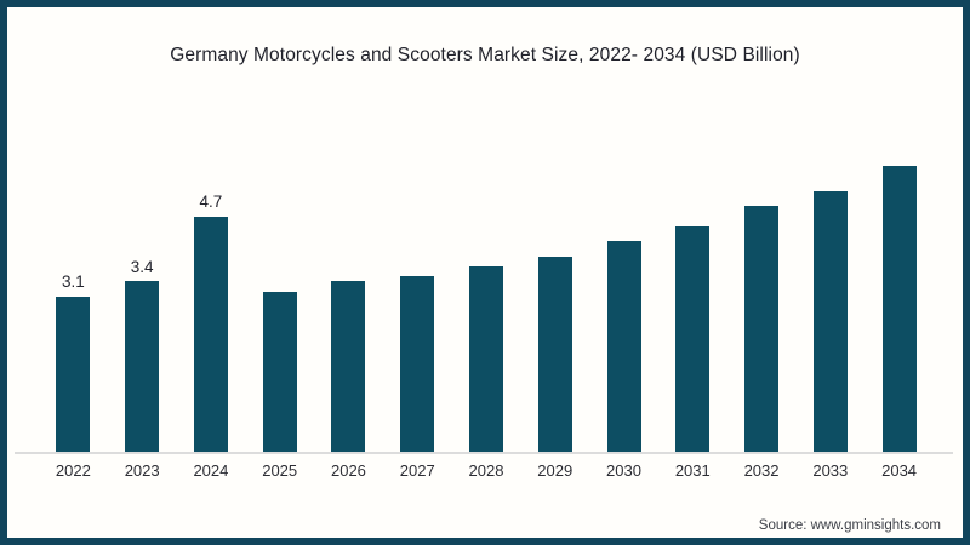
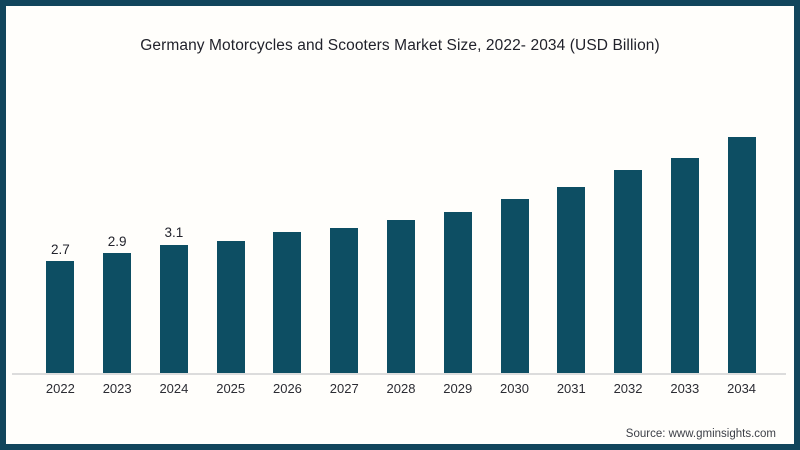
2022: 3.1 -> 2.7
2023: 3.4 -> 2.9
2024: 4.7 -> 3.1
